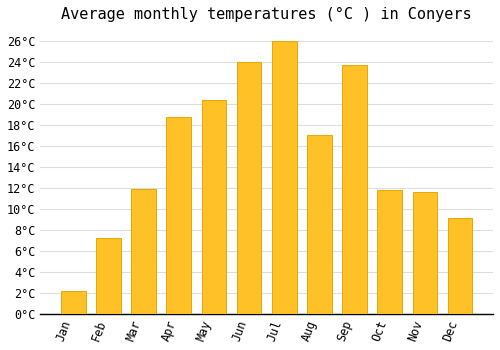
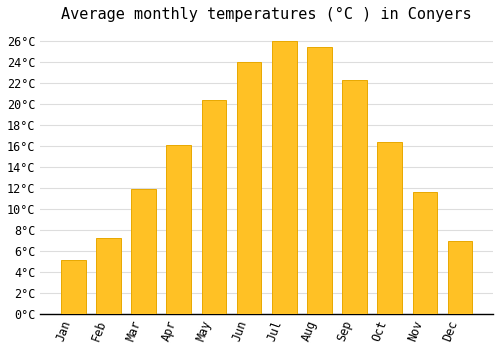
Jan: 2.2°C -> 5.1°C
Apr: 18.7°C -> 16.1°C
Aug: 17.0°C -> 25.4°C
Sep: 23.7°C -> 22.2°C
Oct: 11.8°C -> 16.3°C
Dec: 9.1°C -> 6.9°C
